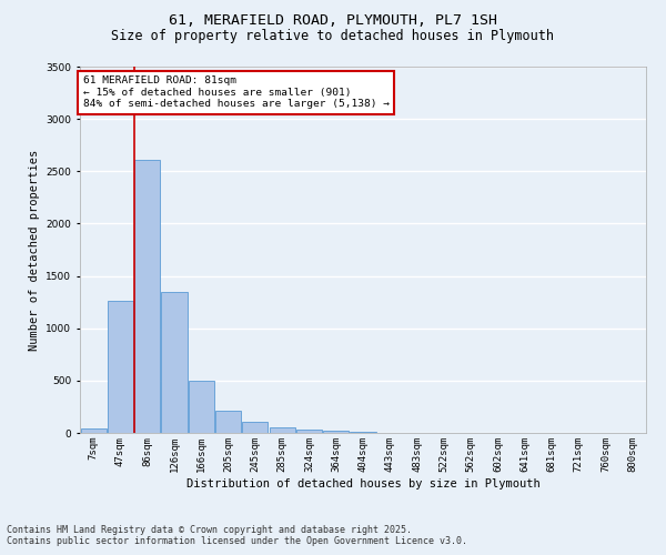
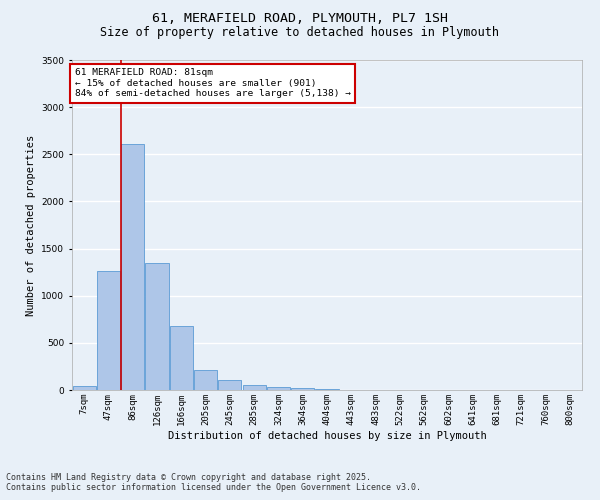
166sqm: 500 -> 680
